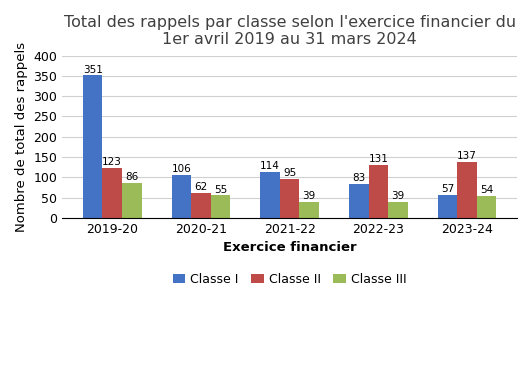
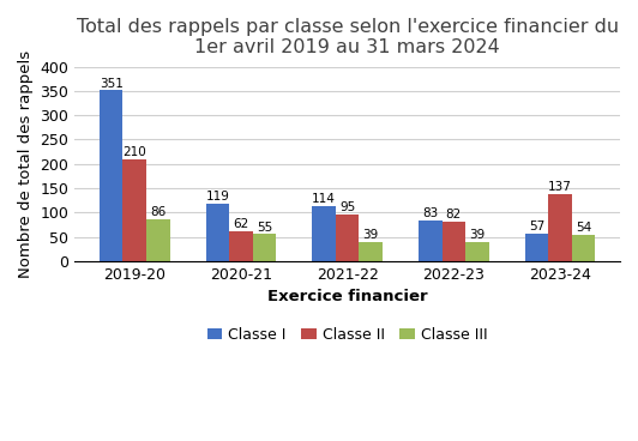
Classe II/2019-20: 123 -> 210
Classe I/2020-21: 106 -> 119
Classe II/2022-23: 131 -> 82
